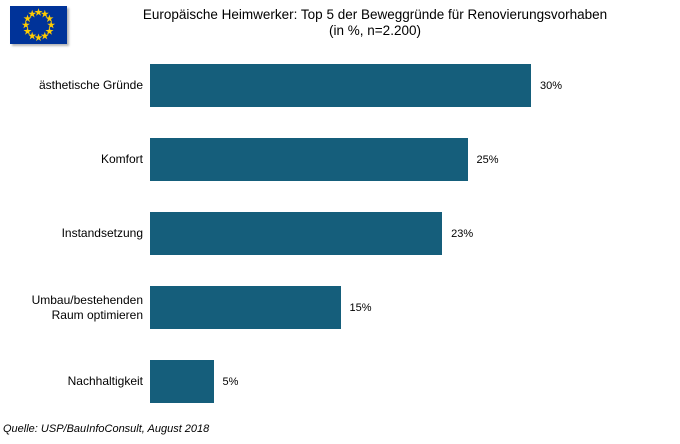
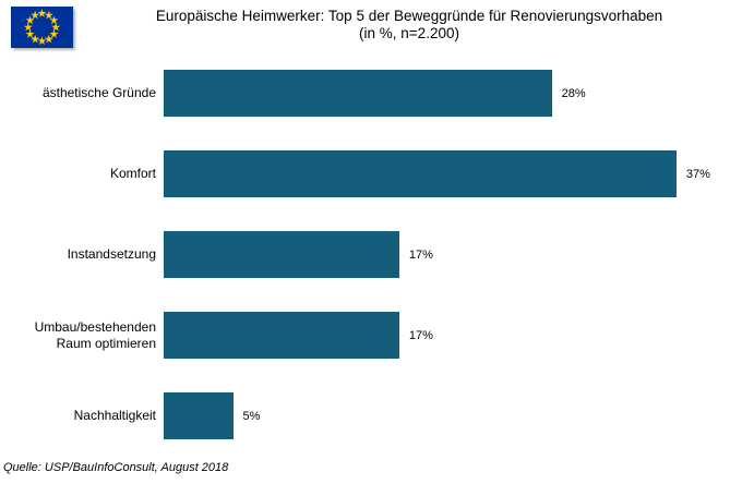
ästhetische Gründe: 30% -> 28%
Komfort: 25% -> 37%
Instandsetzung: 23% -> 17%
Umbau/bestehenden Raum optimieren: 15% -> 17%
